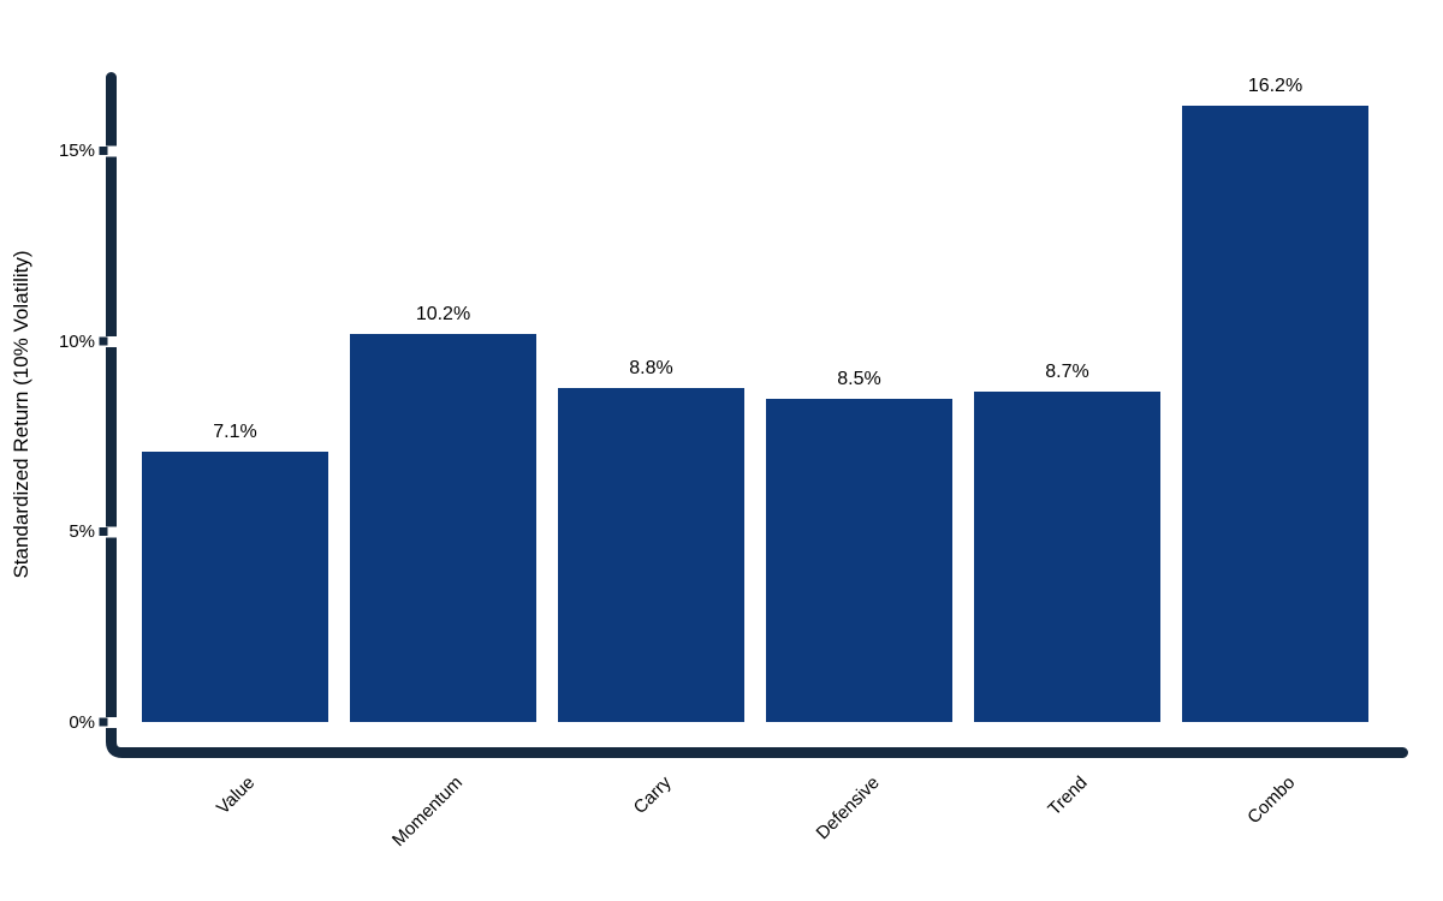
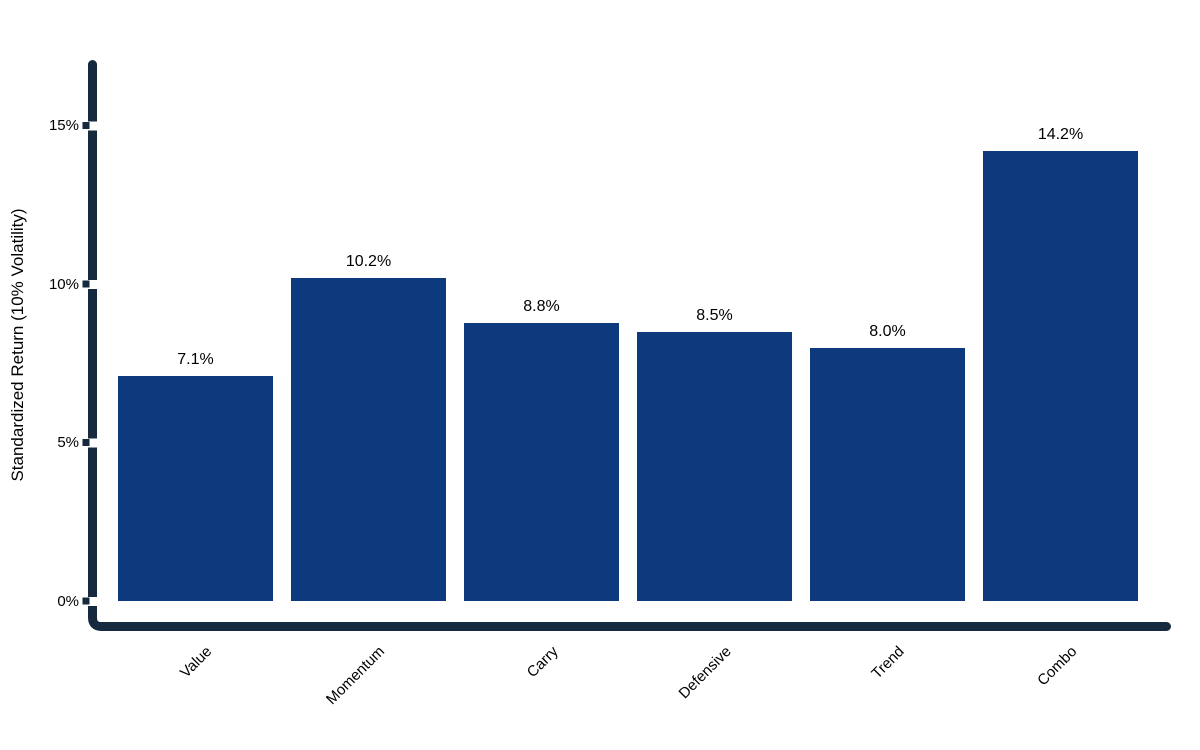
Trend: 8.7% -> 8.0%
Combo: 16.2% -> 14.2%
